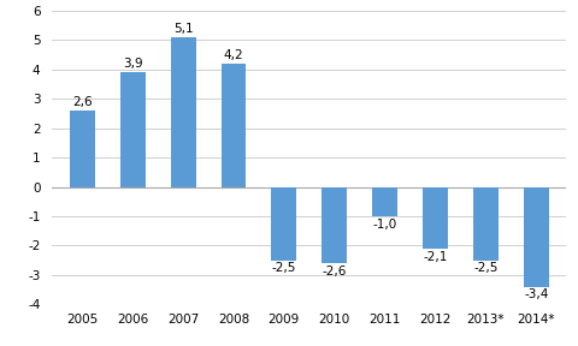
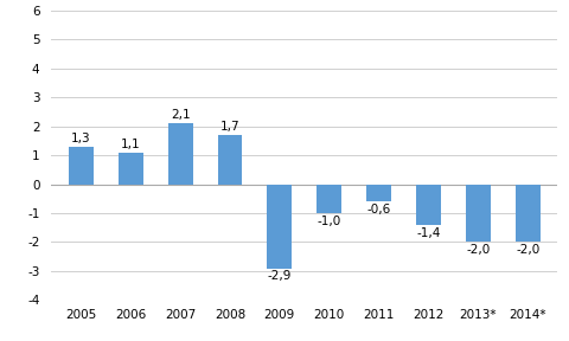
2005: 2,6 -> 1,3
2006: 3,9 -> 1,1
2007: 5,1 -> 2,1
2008: 4,2 -> 1,7
2009: -2,5 -> -2,9
2010: -2,6 -> -1,0
2011: -1,0 -> -0,6
2012: -2,1 -> -1,4
2013*: -2,5 -> -2,0
2014*: -3,4 -> -2,0
